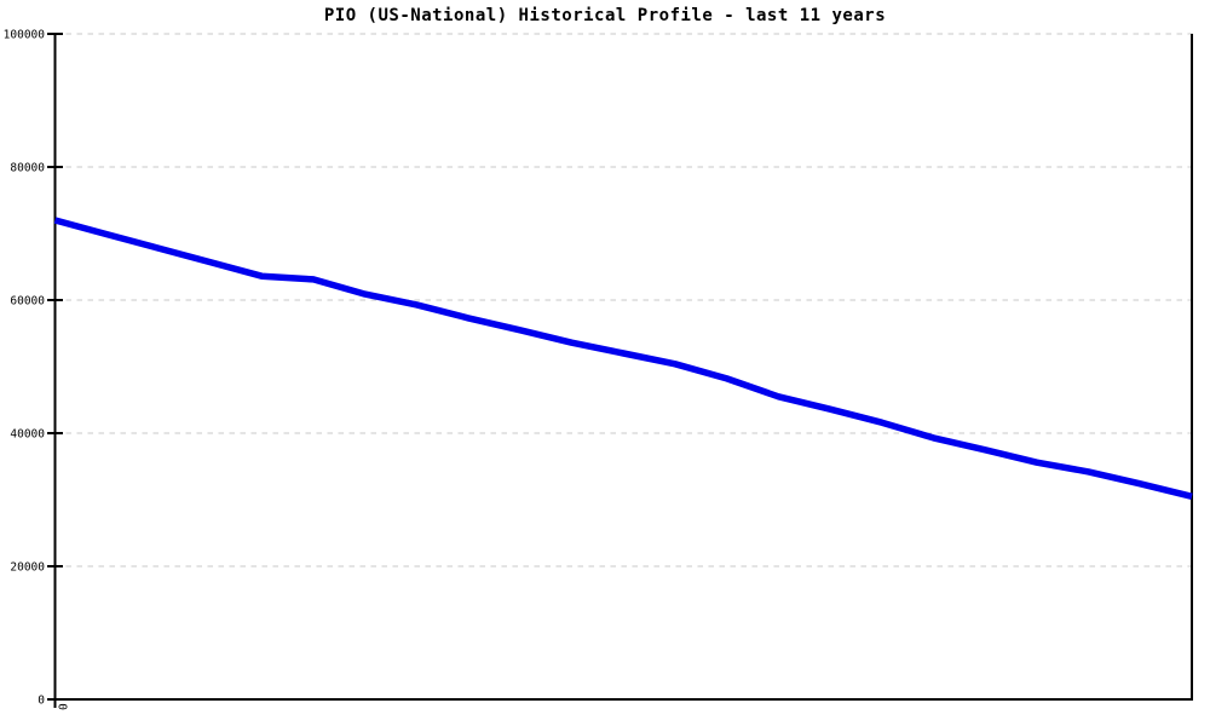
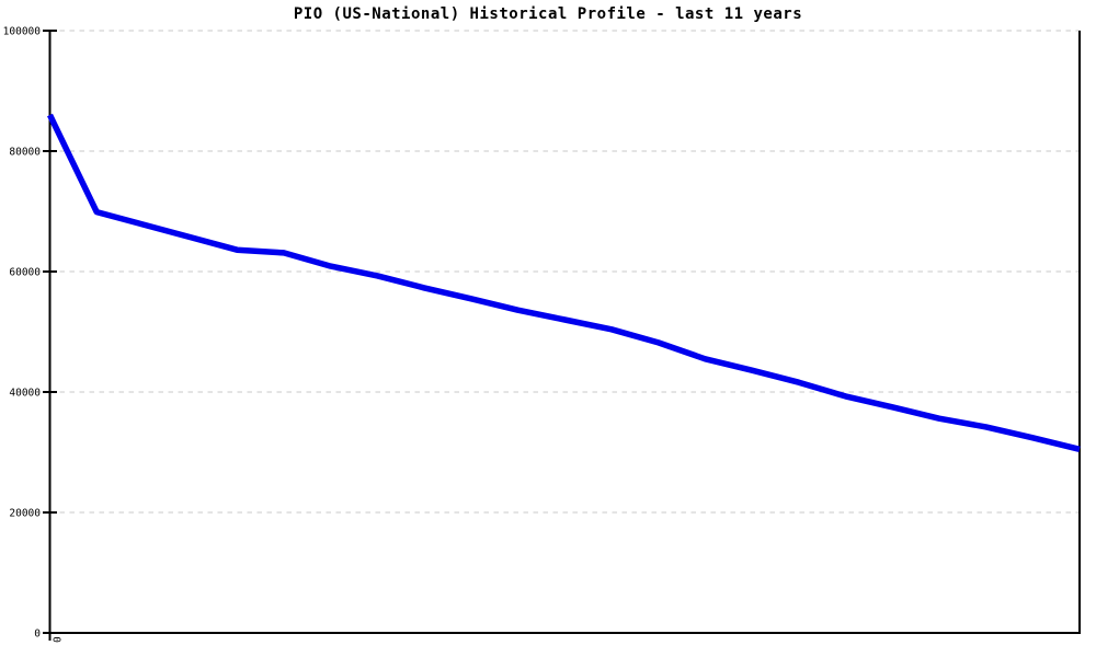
0: 72000 -> 86000
